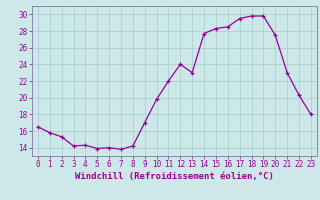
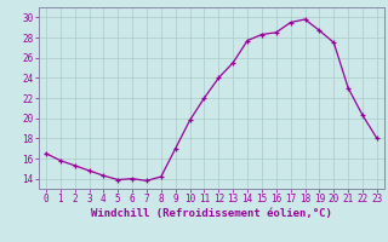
3: 14.2 -> 14.8
13: 23.0 -> 25.5
19: 29.8 -> 28.7
